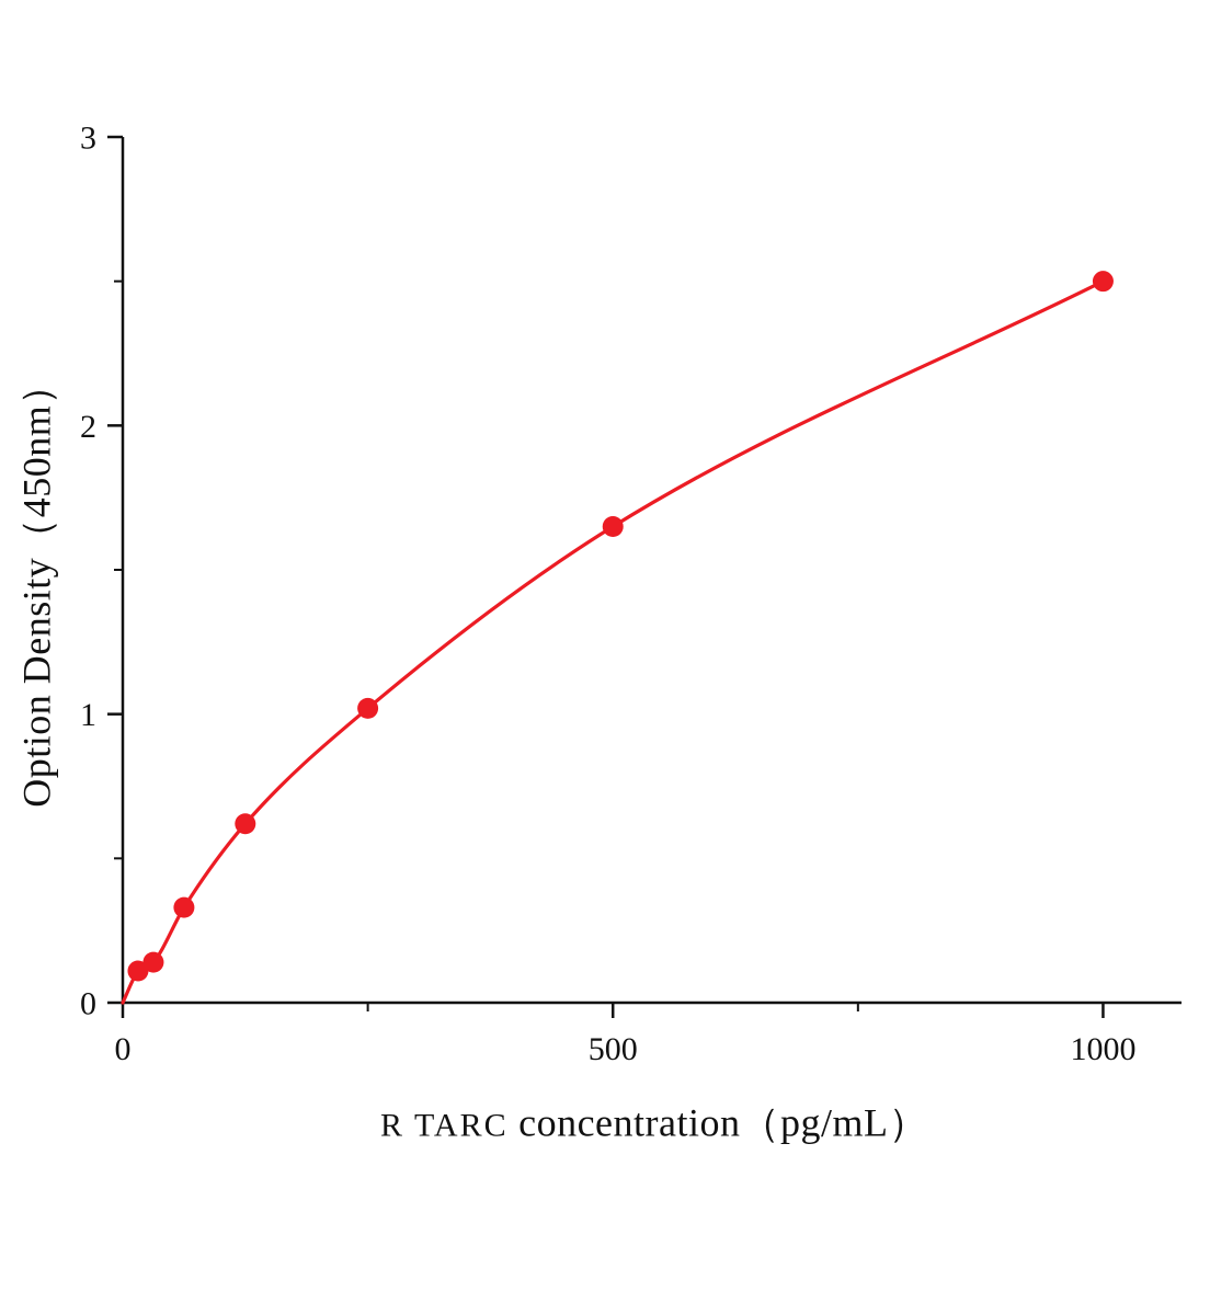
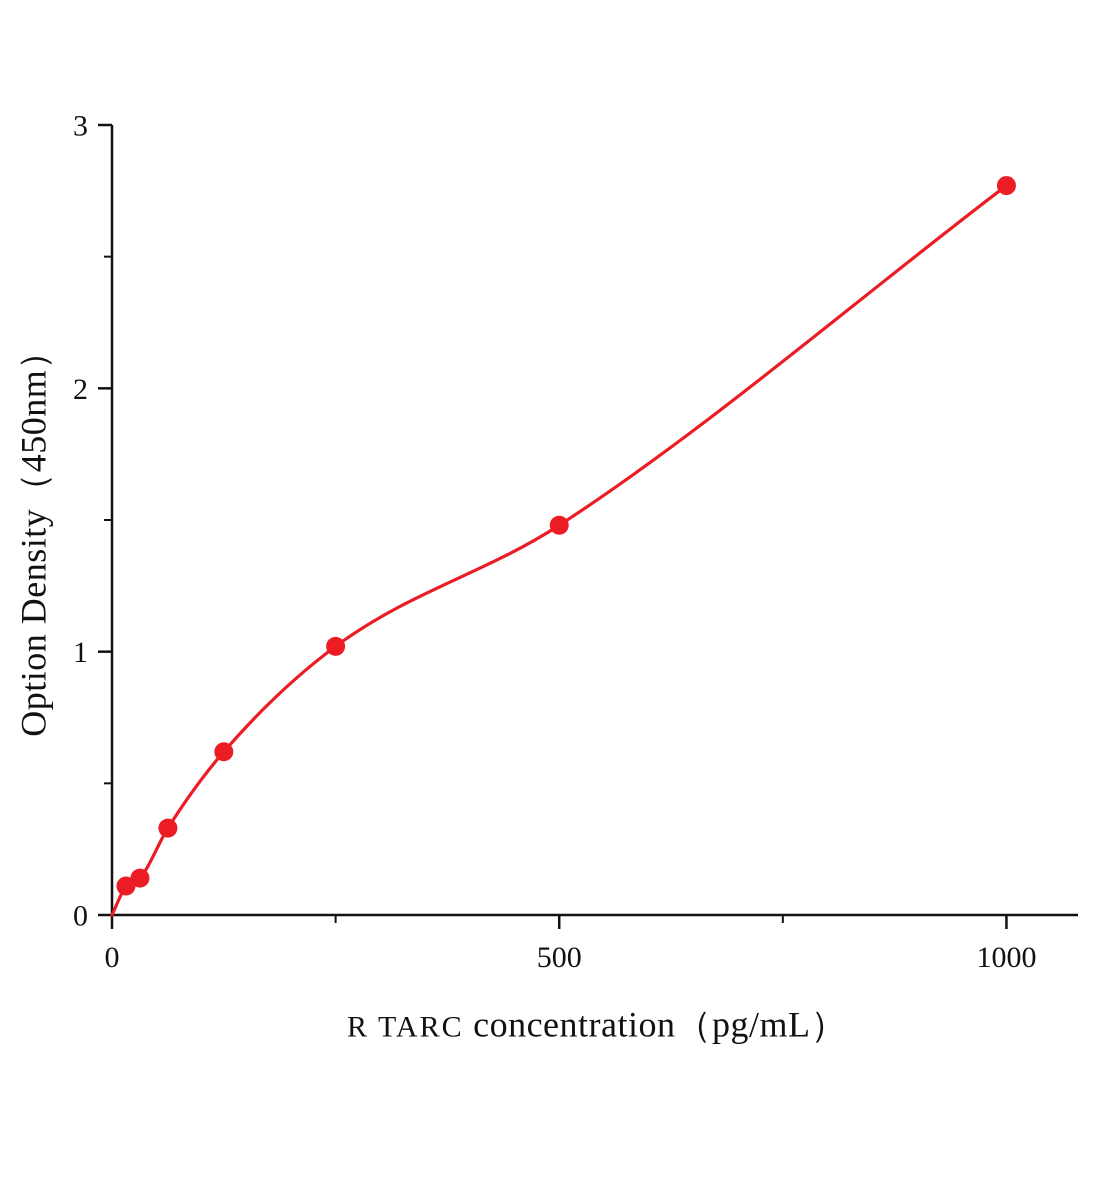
500: 1.65 -> 1.48
1000: 2.50 -> 2.77
